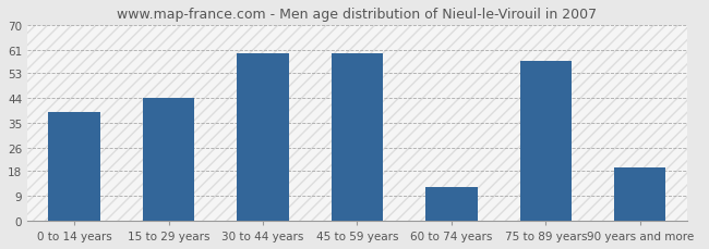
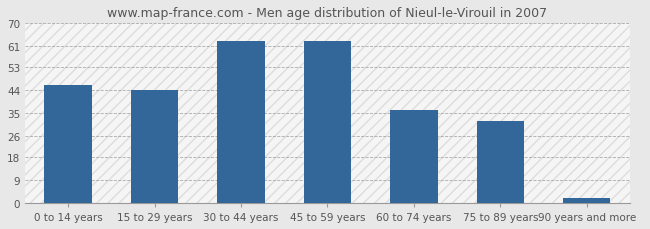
0 to 14 years: 39 -> 46
30 to 44 years: 60 -> 63
45 to 59 years: 60 -> 63
60 to 74 years: 12 -> 36
75 to 89 years: 57 -> 32
90 years and more: 19 -> 2
